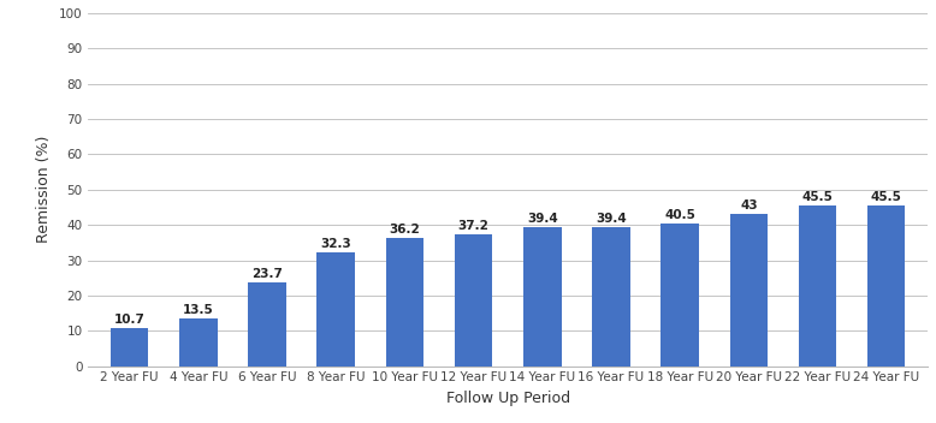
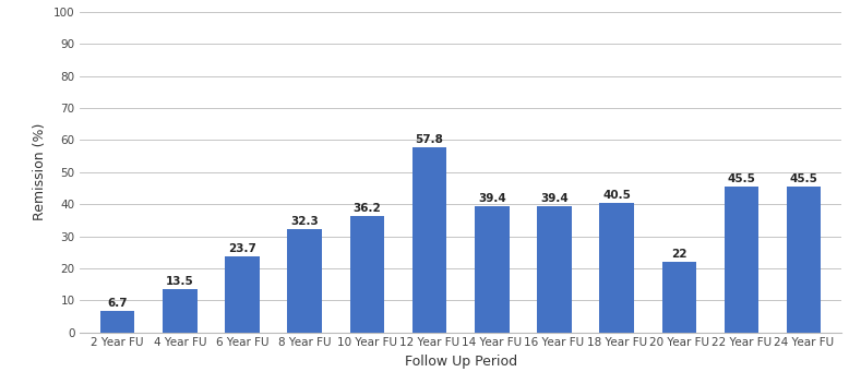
2 Year FU: 10.7 -> 6.7
12 Year FU: 37.2 -> 57.8
20 Year FU: 43 -> 22
